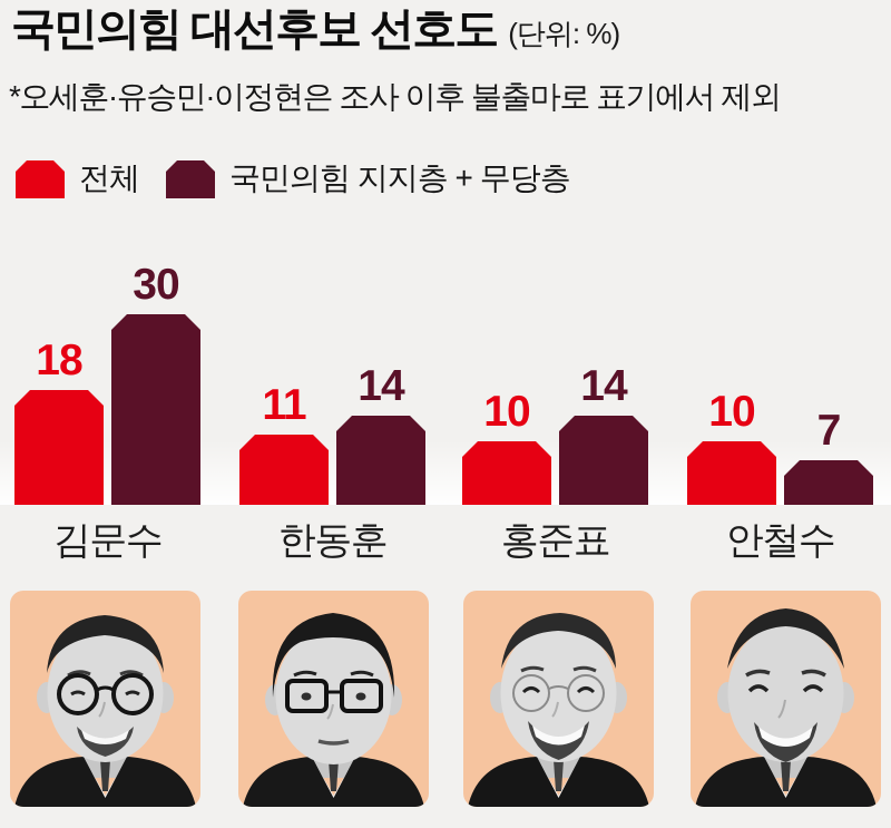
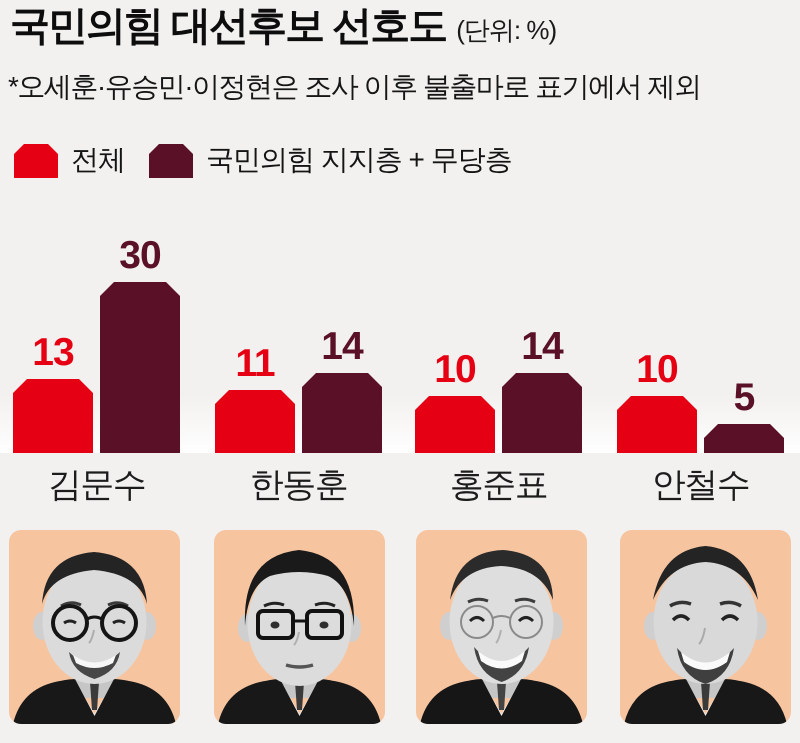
전체/김문수: 18 -> 13
국민의힘 지지층 + 무당층/안철수: 7 -> 5
